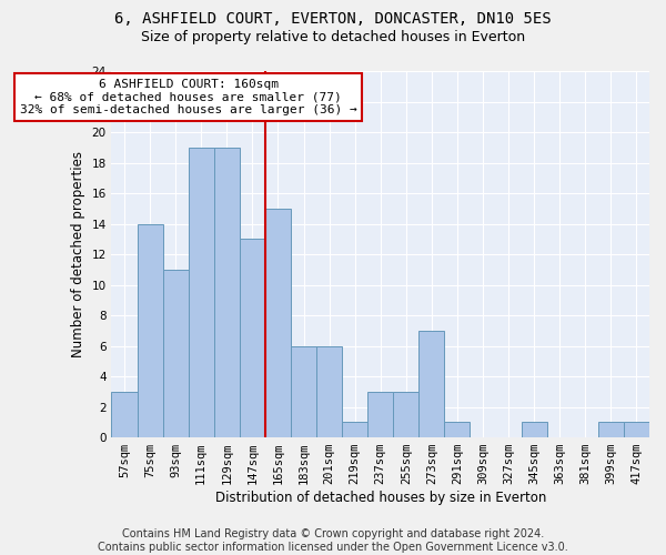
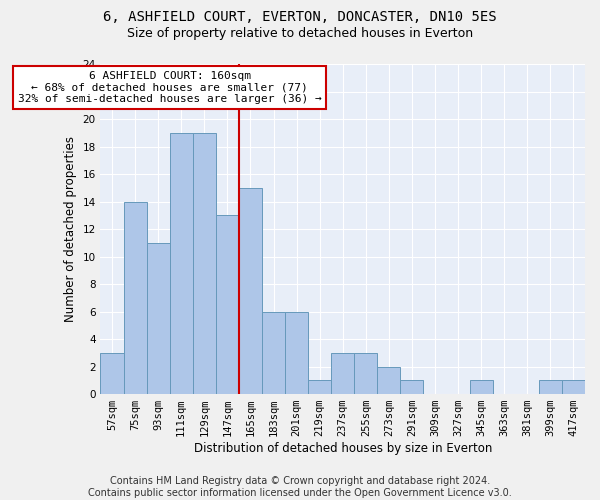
273sqm: 7 -> 2
